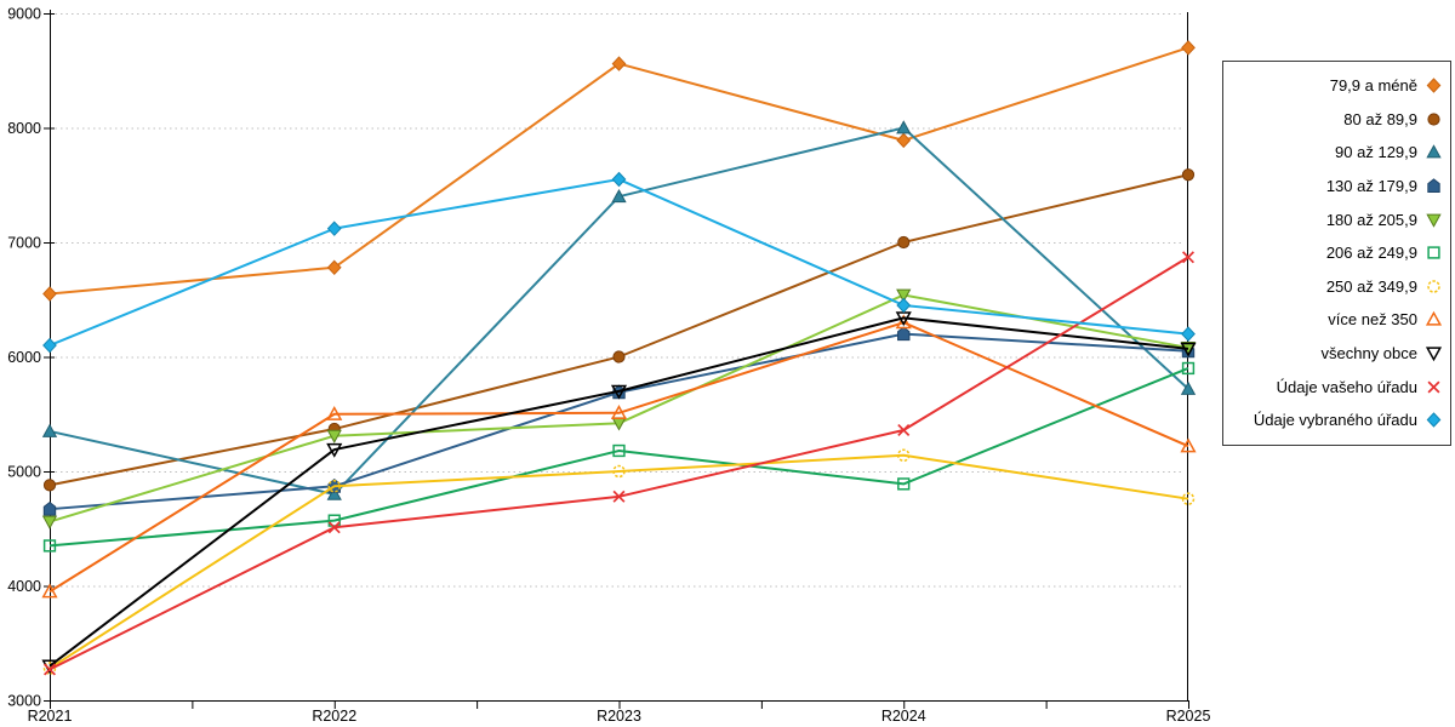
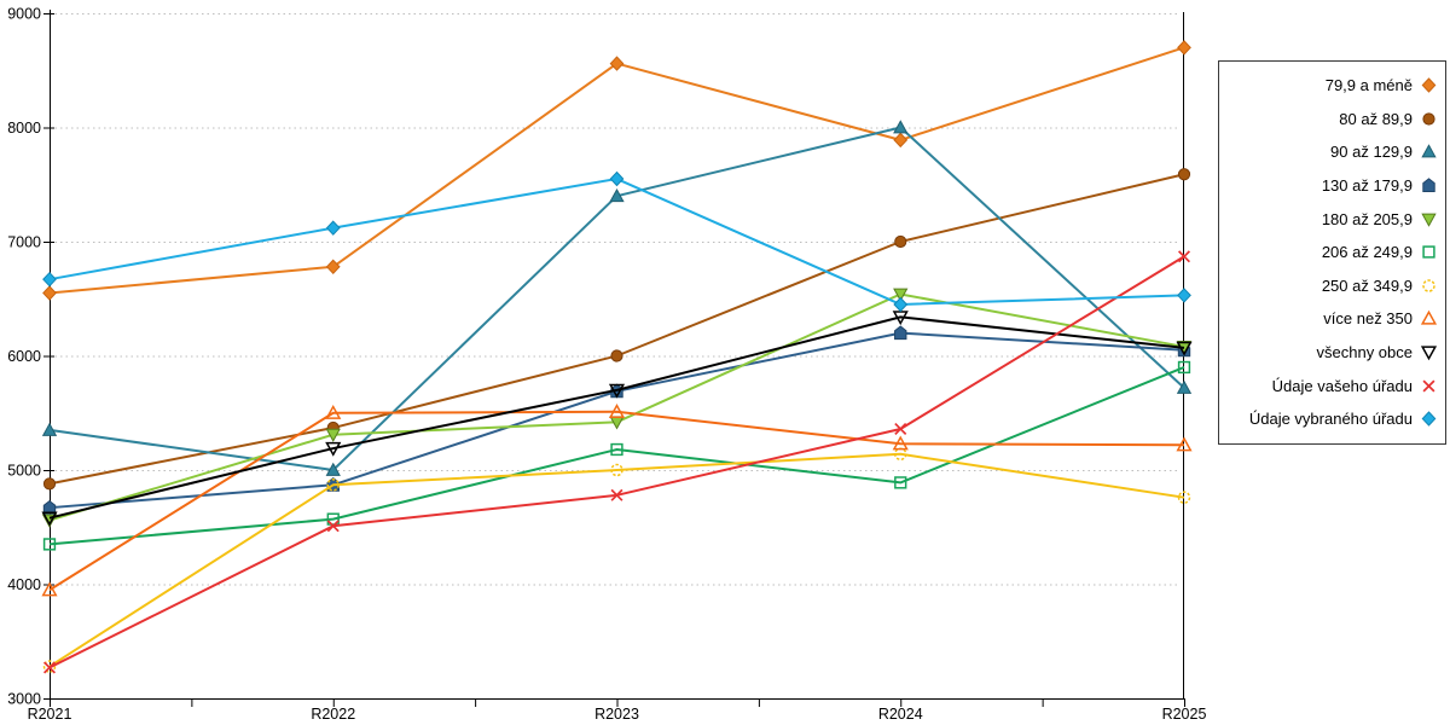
všechny obce/R2021: 3300 -> 4600
Údaje vybraného úřadu/R2021: 6100 -> 6700
90 až 129,9/R2022: 4800 -> 5000
více než 350/R2024: 6300 -> 5200
Údaje vybraného úřadu/R2025: 6200 -> 6500
